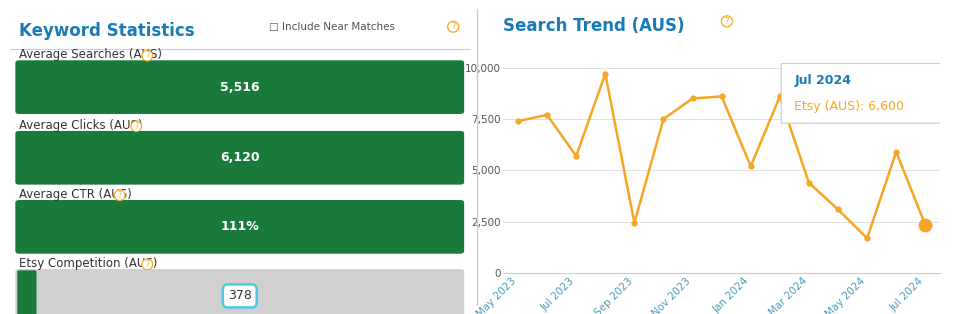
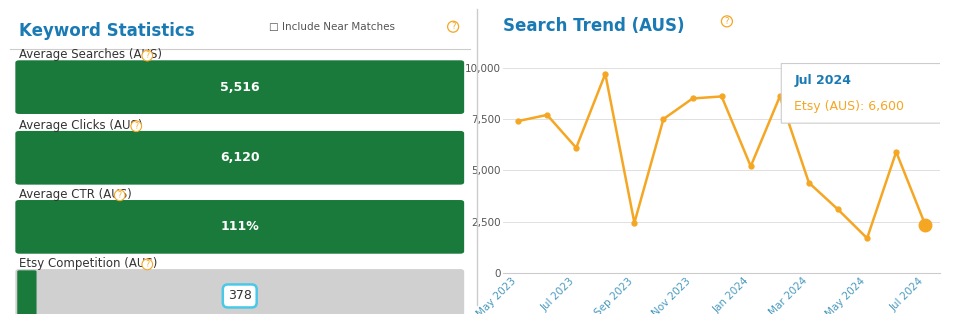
Jul 2023: 5,700 -> 6,100
